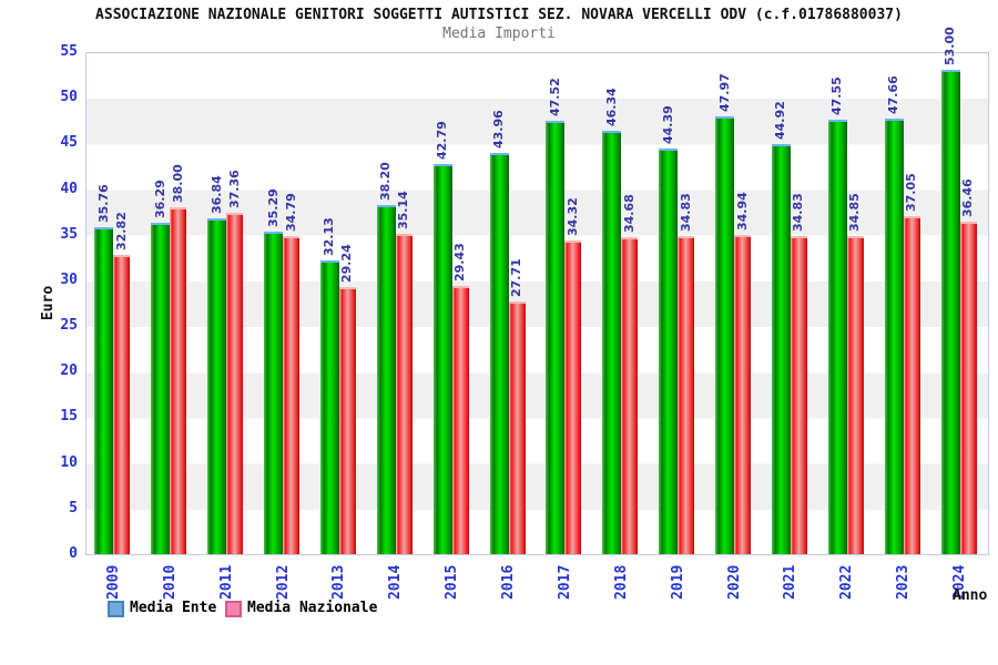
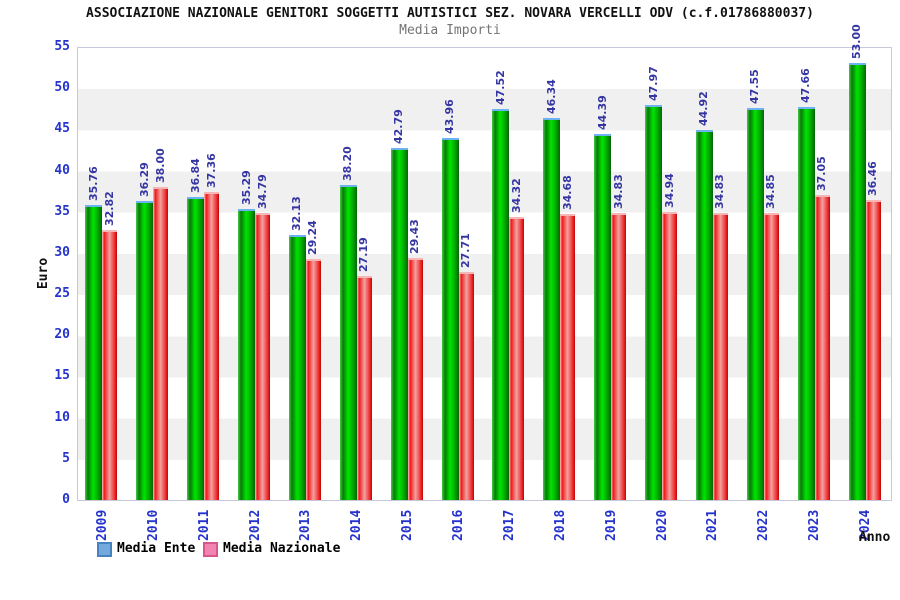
Media Nazionale/2014: 35.14 -> 27.19
